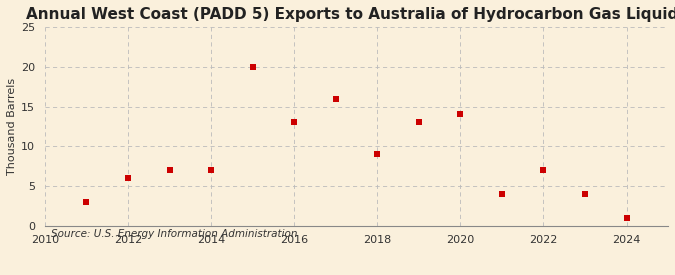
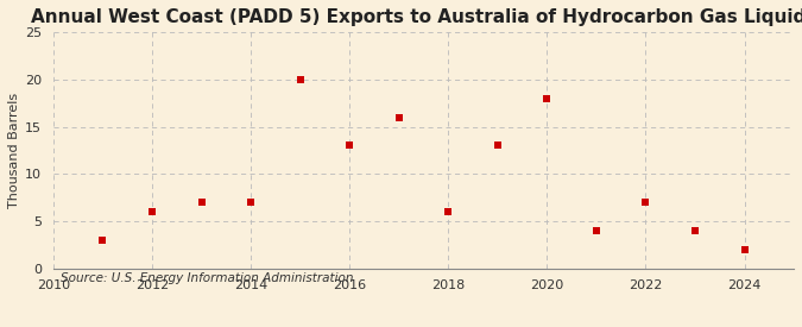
2018: 9 -> 6
2020: 14 -> 18
2024: 1 -> 2
